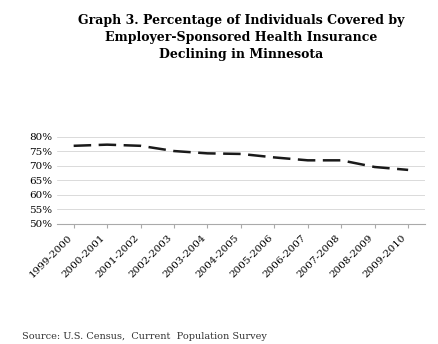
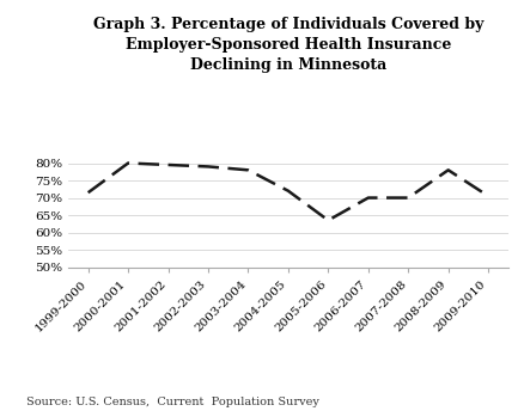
1999-2000: 76.8% -> 71.5%
2000-2001: 77.2% -> 80.0%
2001-2002: 76.8% -> 79.5%
2002-2003: 75.0% -> 79.0%
2003-2004: 74.2% -> 78.0%
2004-2005: 74.0% -> 72.0%
2005-2006: 72.8% -> 63.5%
2006-2007: 71.8% -> 70.0%
2007-2008: 71.8% -> 70.0%
2008-2009: 69.5% -> 78.0%
2009-2010: 68.5% -> 70.5%
